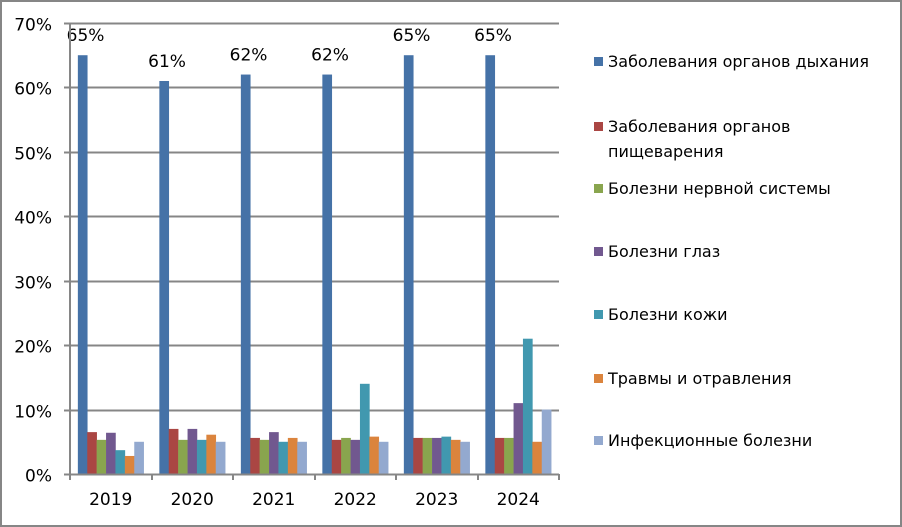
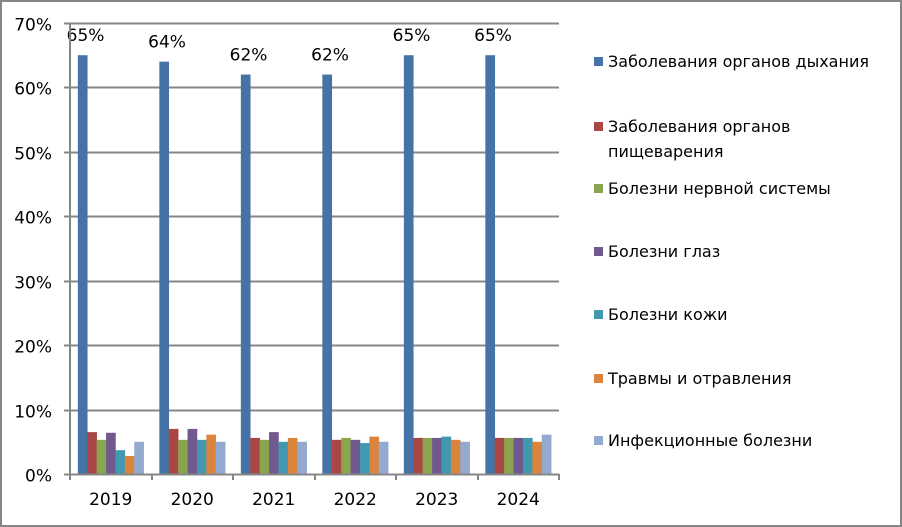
Заболевания органов дыхания/2020: 61% -> 64%
Болезни кожи/2022: 14% -> 5%
Болезни глаз/2024: 11% -> 6%
Болезни кожи/2024: 21% -> 6%
Инфекционные болезни/2024: 10% -> 6%
